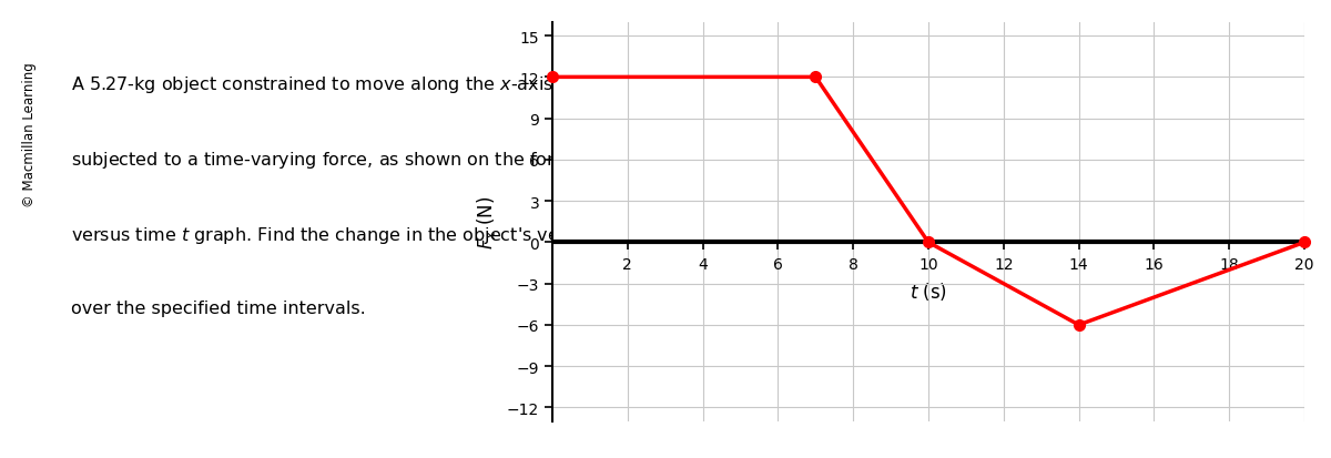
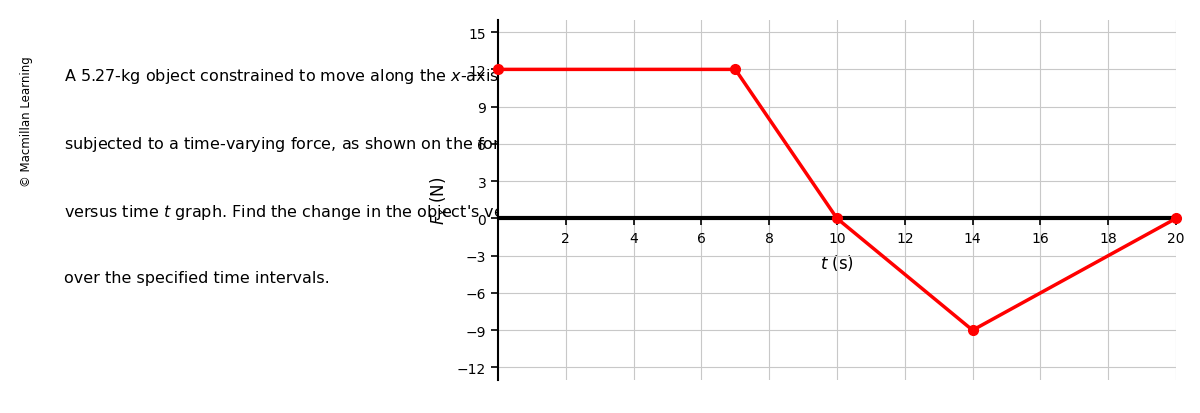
14: -6 -> -9
